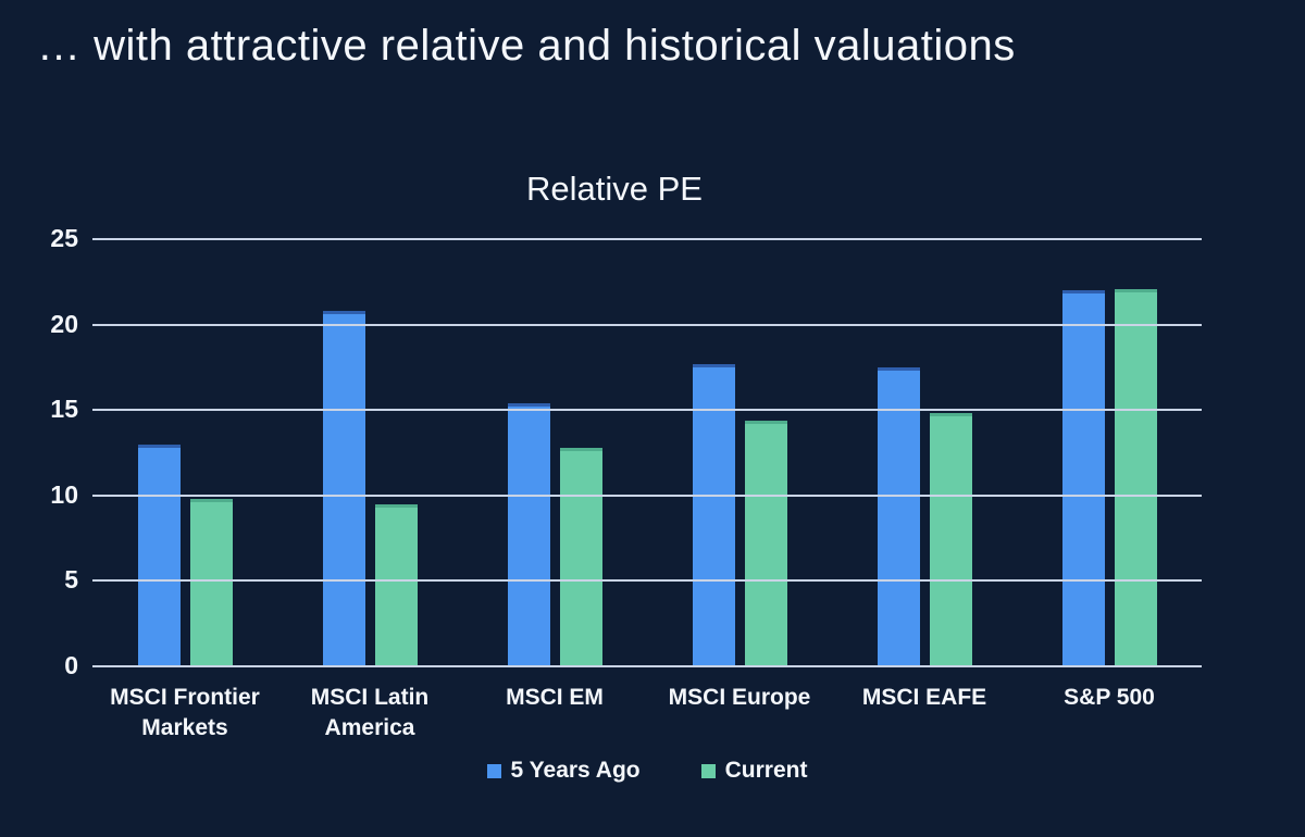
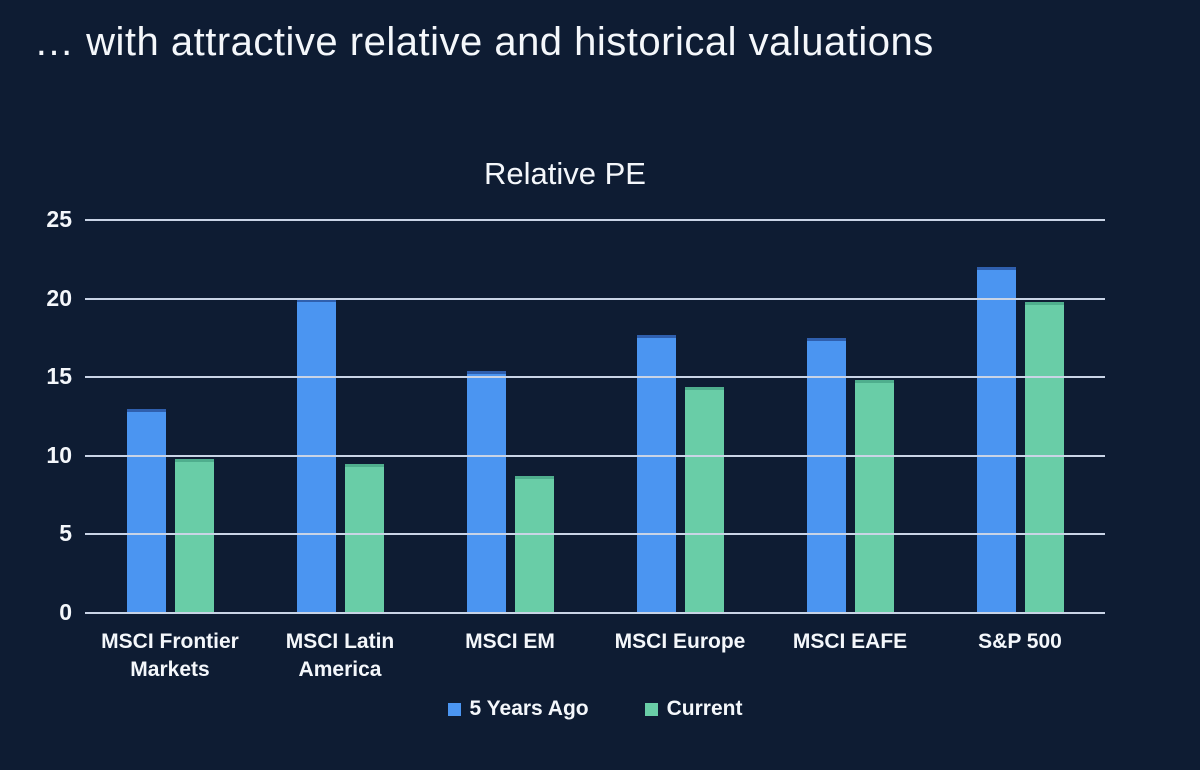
5 Years Ago/MSCI Latin America: 20.8 -> 20.0
Current/MSCI EM: 12.8 -> 8.7
Current/S&P 500: 22.1 -> 19.8
